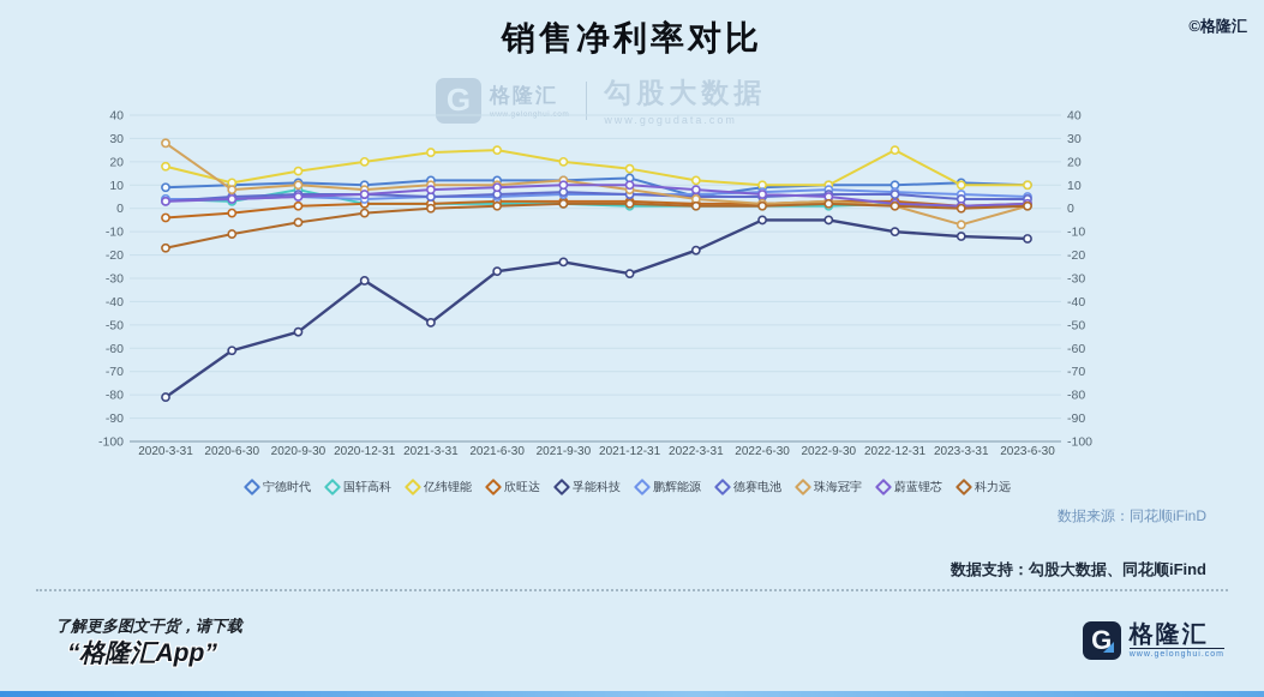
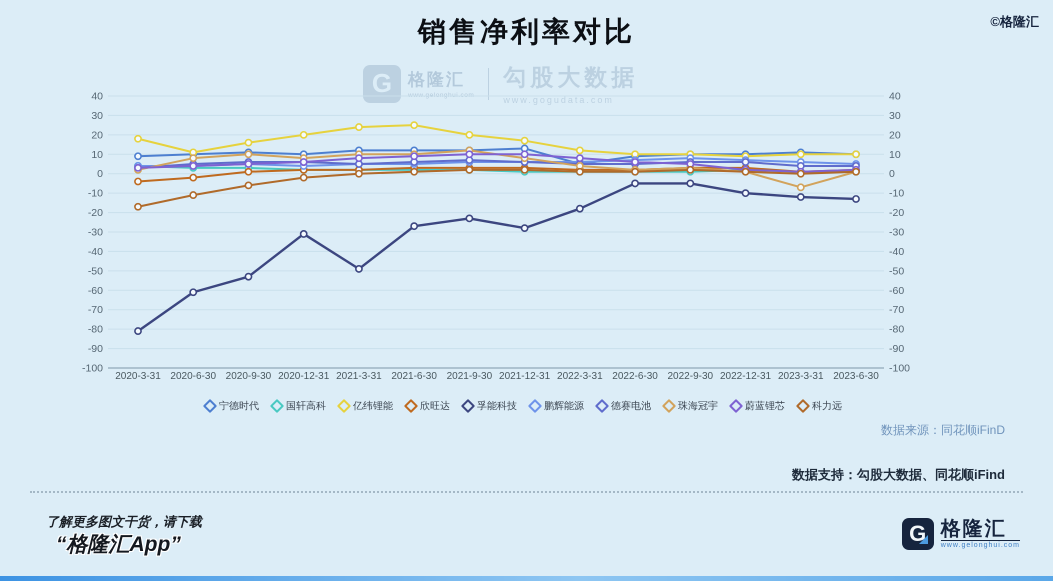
珠海冠宇/2020-3-31: 28 -> 2
国轩高科/2020-9-30: 8 -> 3
亿纬锂能/2022-12-31: 25 -> 9
